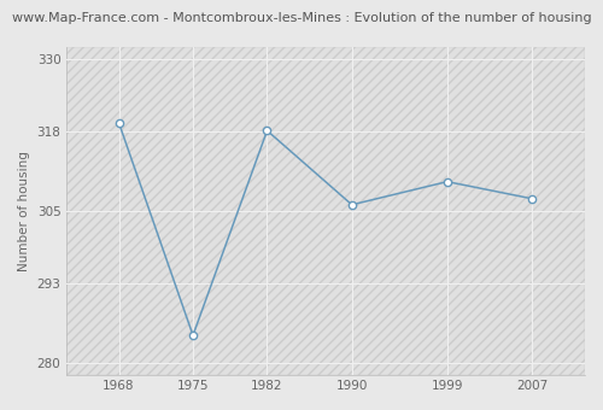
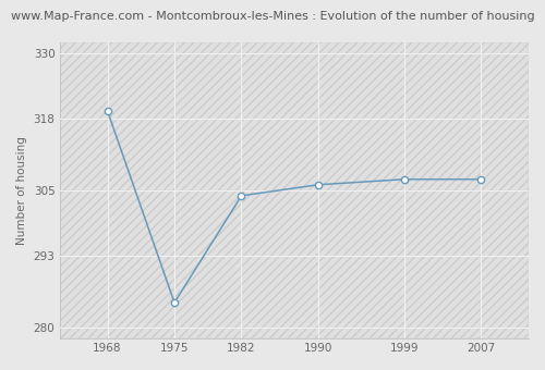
1982: 318.2 -> 304.0
1999: 309.8 -> 307.0
